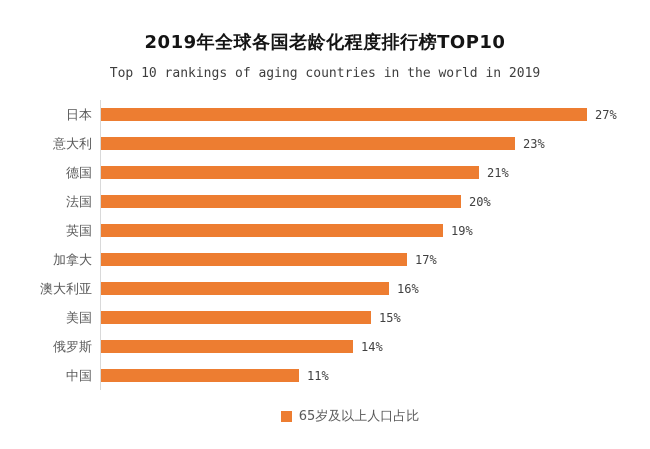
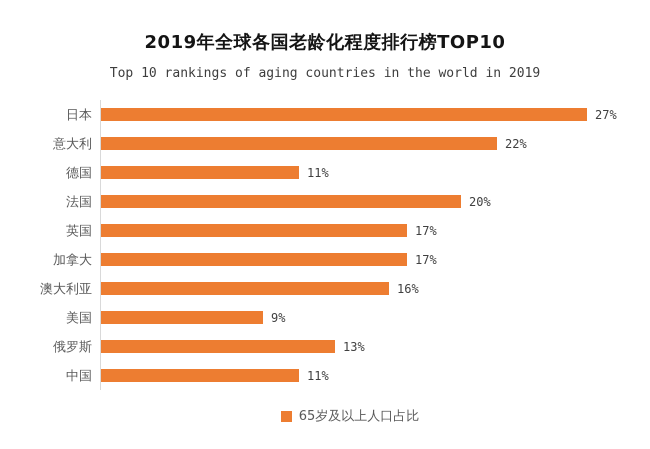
意大利: 23% -> 22%
德国: 21% -> 11%
英国: 19% -> 17%
美国: 15% -> 9%
俄罗斯: 14% -> 13%
